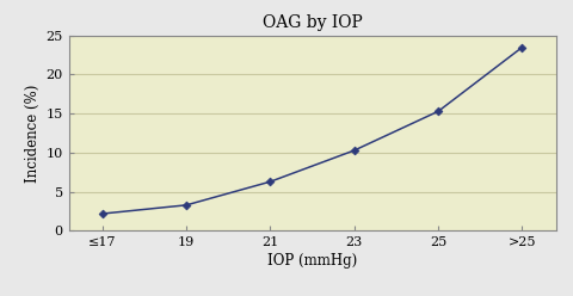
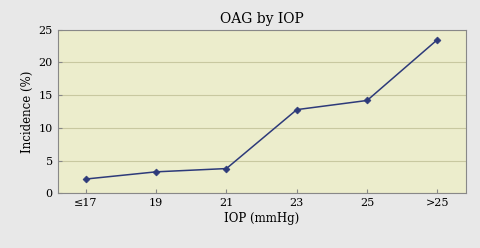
21: 6.3 -> 3.8
23: 10.3 -> 12.8
25: 15.3 -> 14.2
